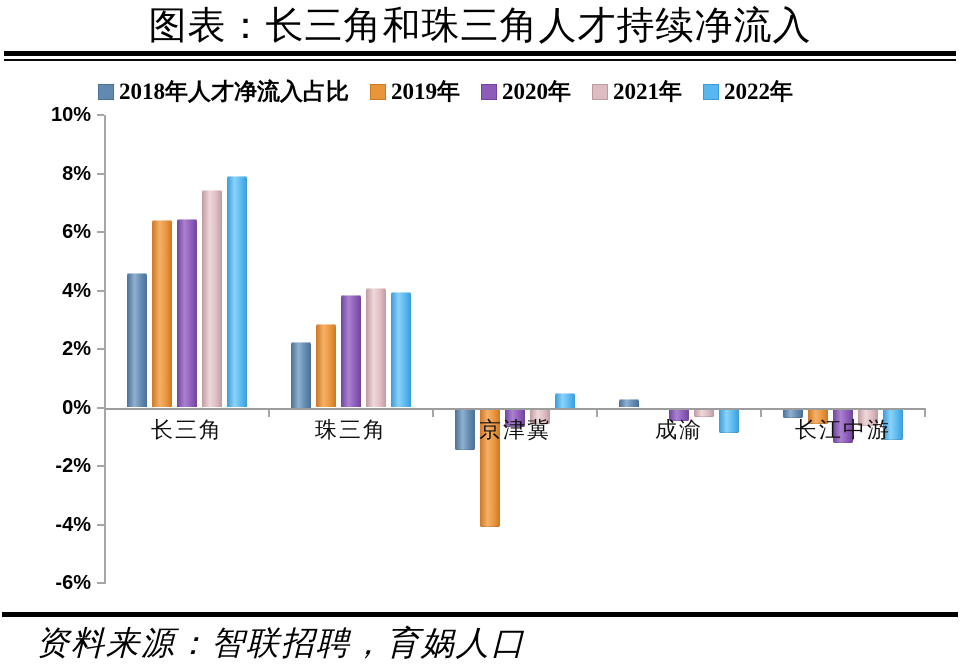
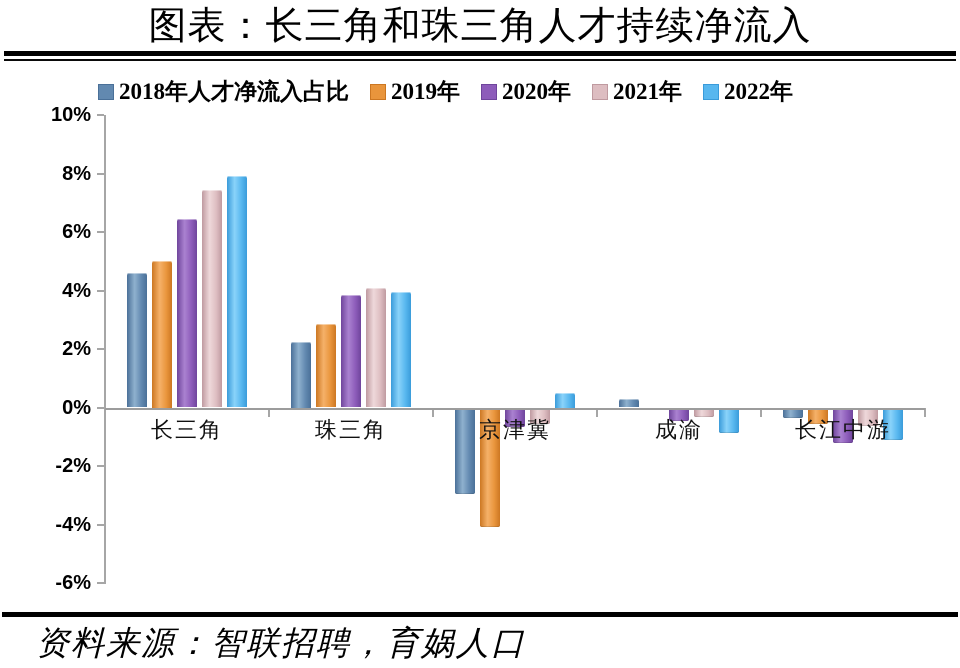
2019年/长三角: 6.4% -> 5.0%
2018年人才净流入占比/京津冀: -1.4% -> -2.9%
